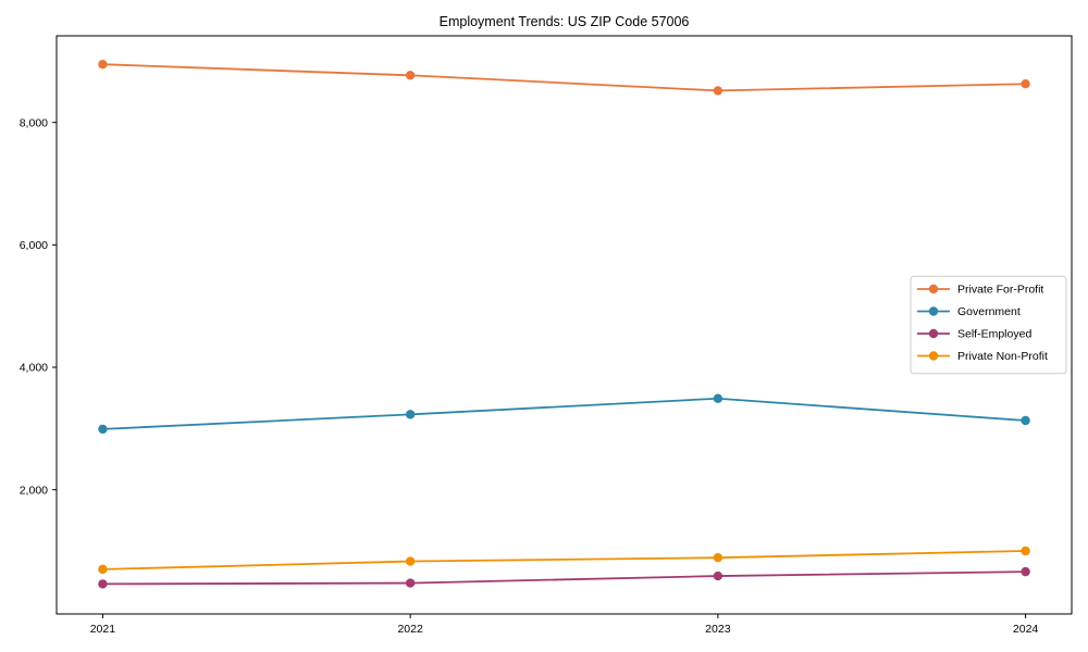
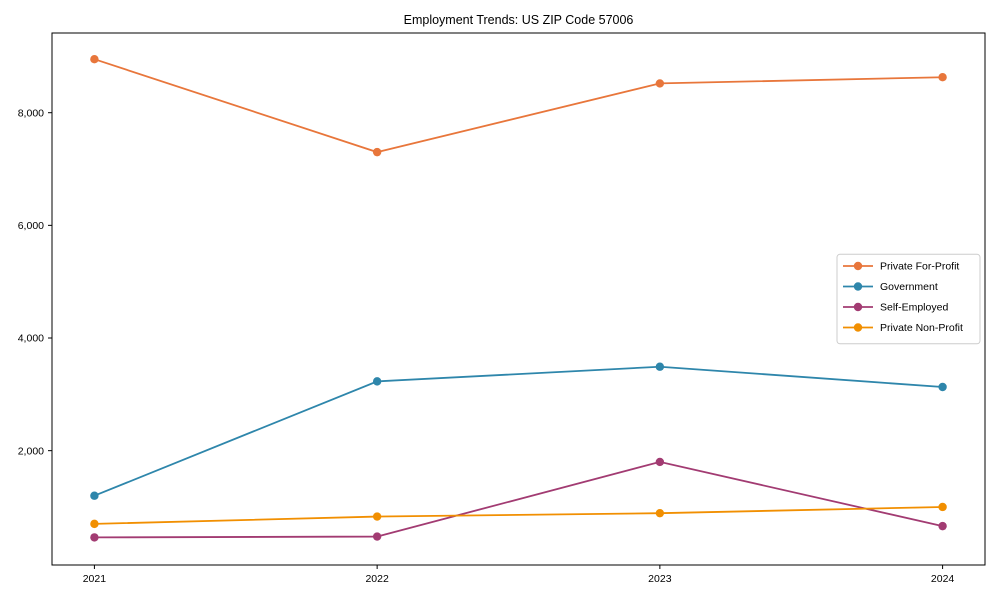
Government/2021: 3000 -> 1200
Private For-Profit/2022: 8800 -> 7300
Self-Employed/2023: 600 -> 1800
